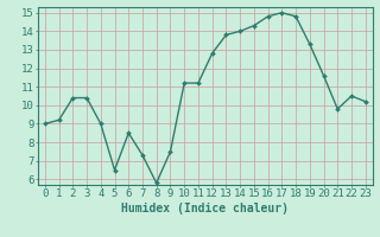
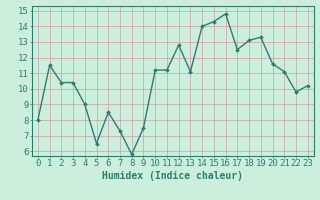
0: 9.0 -> 8.0
1: 9.2 -> 11.5
13: 13.8 -> 11.1
17: 15.0 -> 12.5
18: 14.8 -> 13.1
21: 9.8 -> 11.1
22: 10.5 -> 9.8
